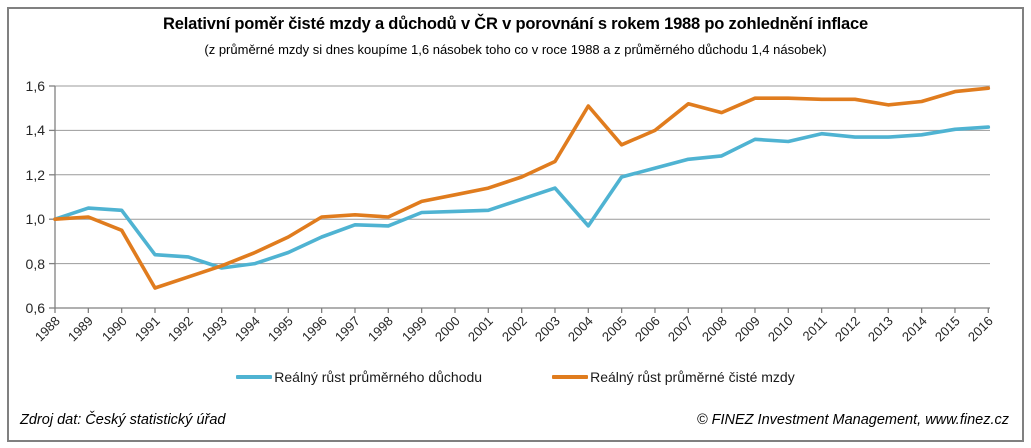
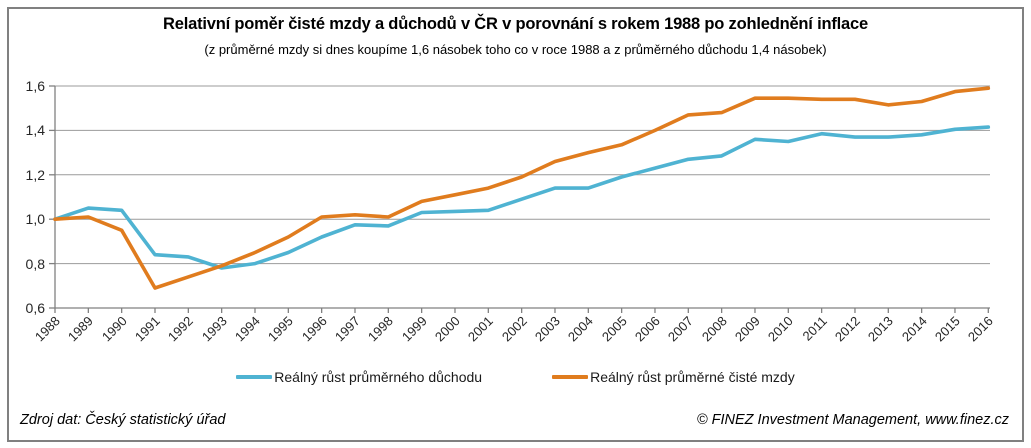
Reálný růst průměrného důchodu/2004: 0,97 -> 1,14
Reálný růst průměrné čisté mzdy/2004: 1,51 -> 1,30
Reálný růst průměrné čisté mzdy/2007: 1,52 -> 1,47
